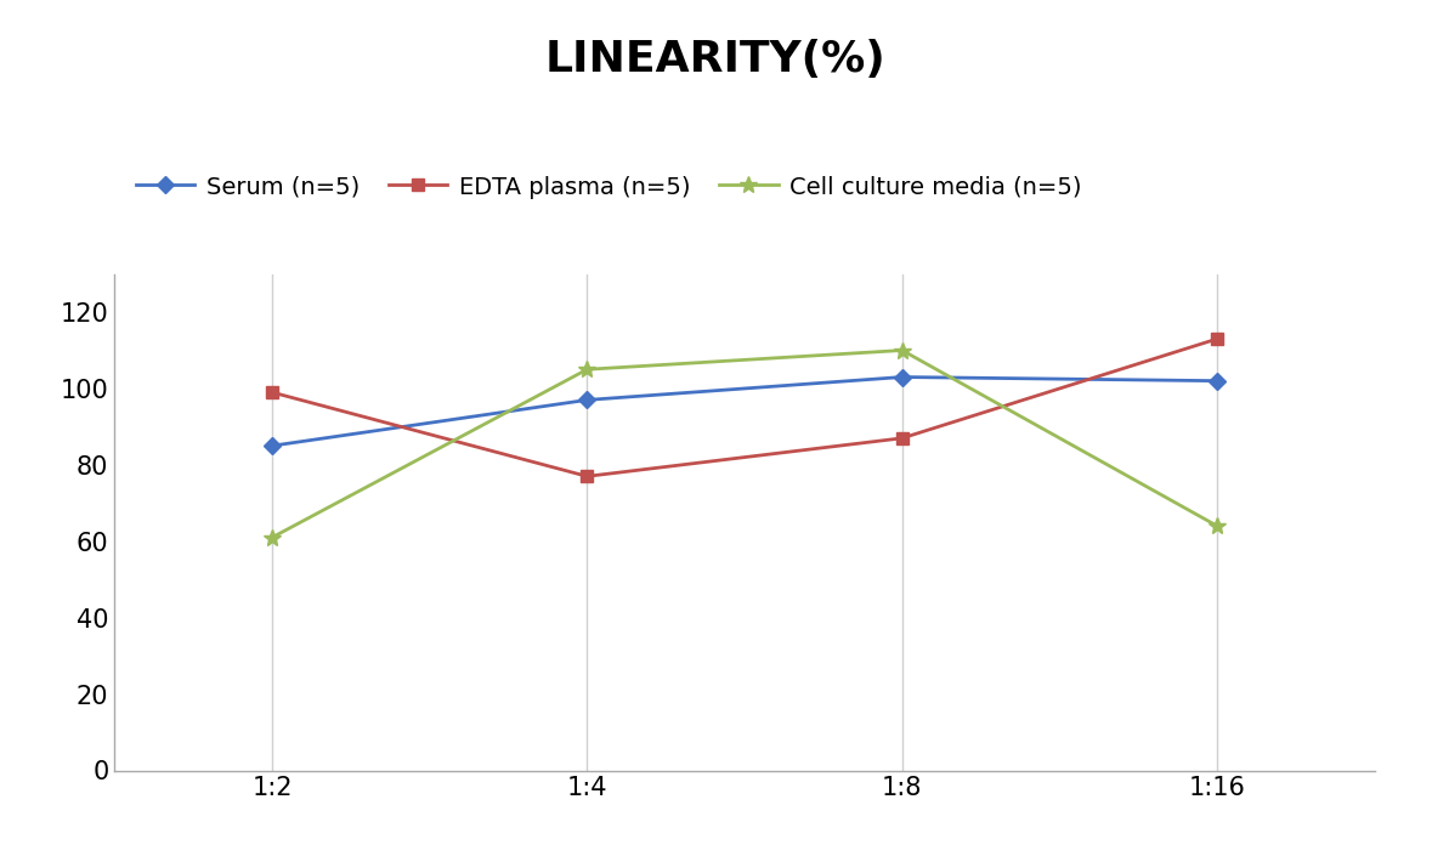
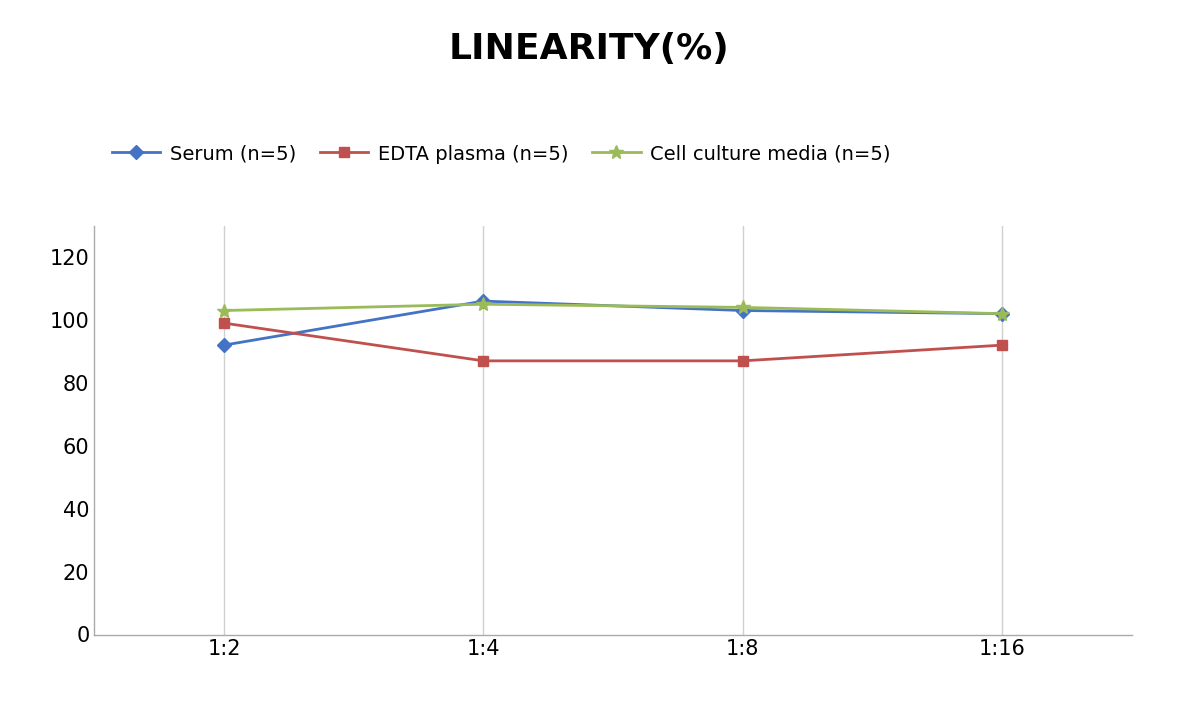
Serum (n=5)/1:2: 85 -> 92
Cell culture media (n=5)/1:2: 61 -> 103
Serum (n=5)/1:4: 97 -> 106
EDTA plasma (n=5)/1:4: 77 -> 87
Cell culture media (n=5)/1:8: 110 -> 104
EDTA plasma (n=5)/1:16: 113 -> 92
Cell culture media (n=5)/1:16: 64 -> 102
